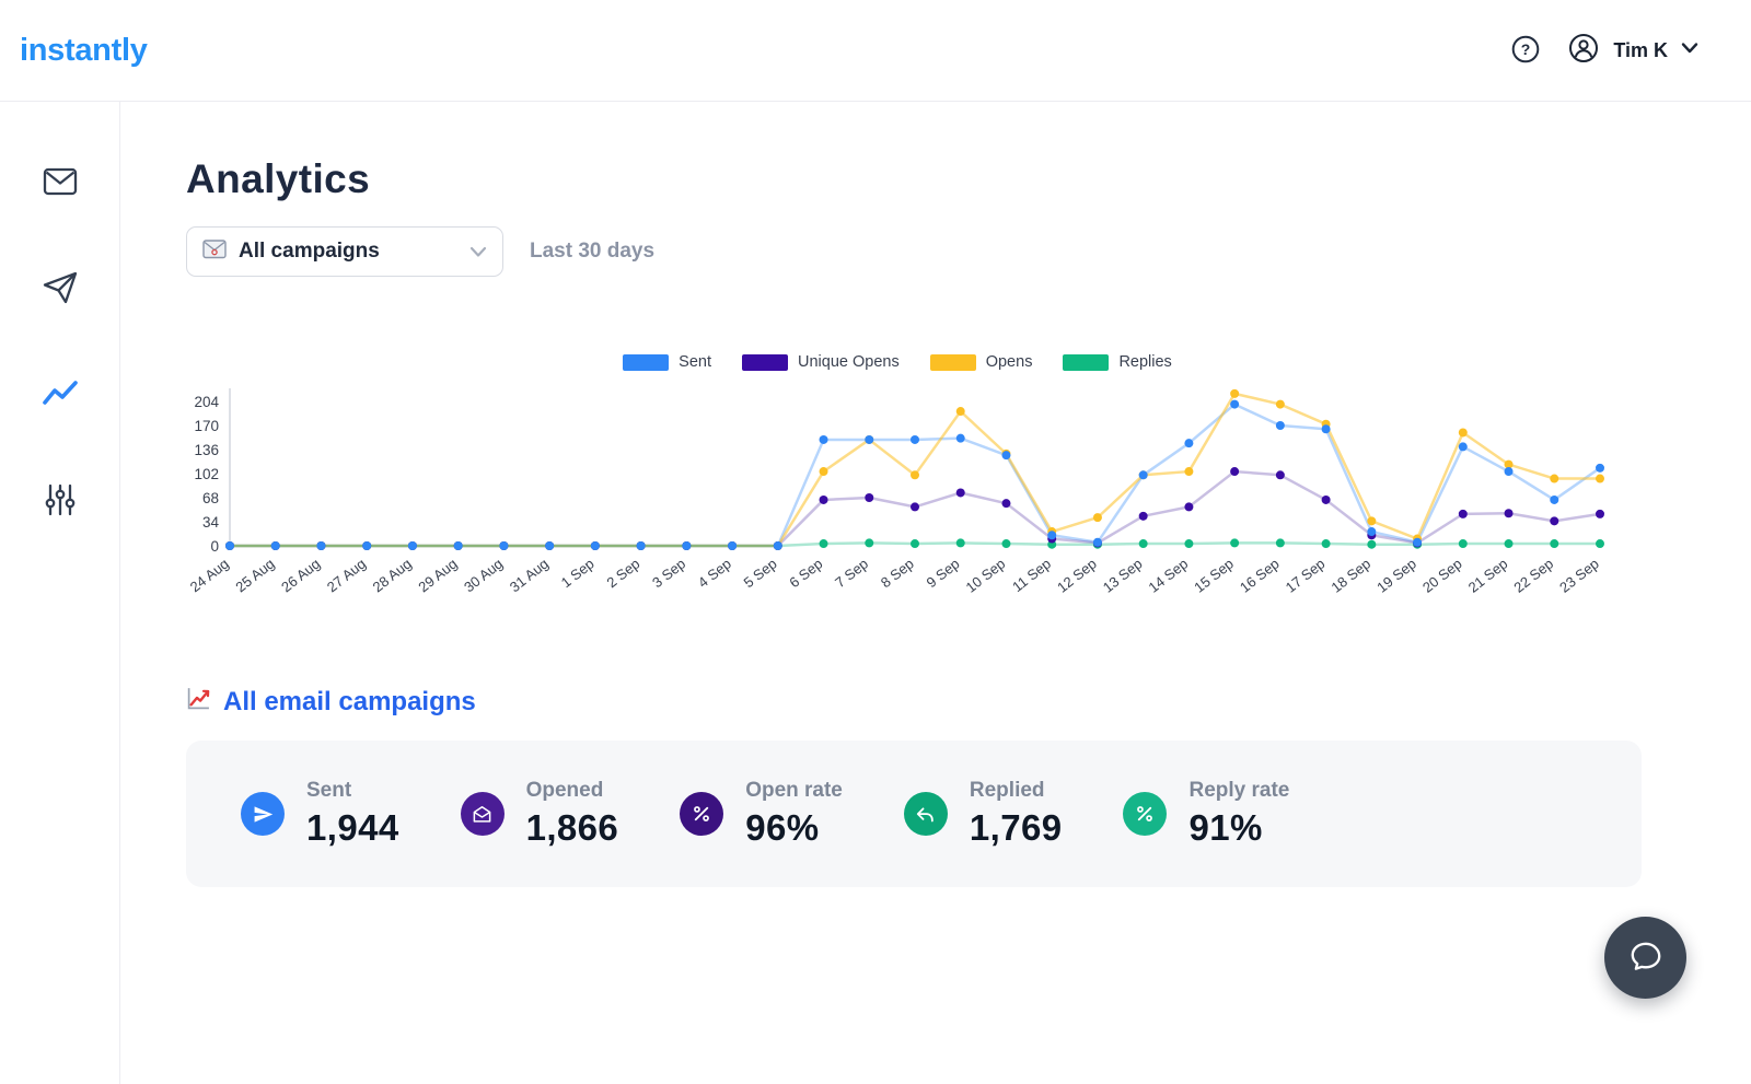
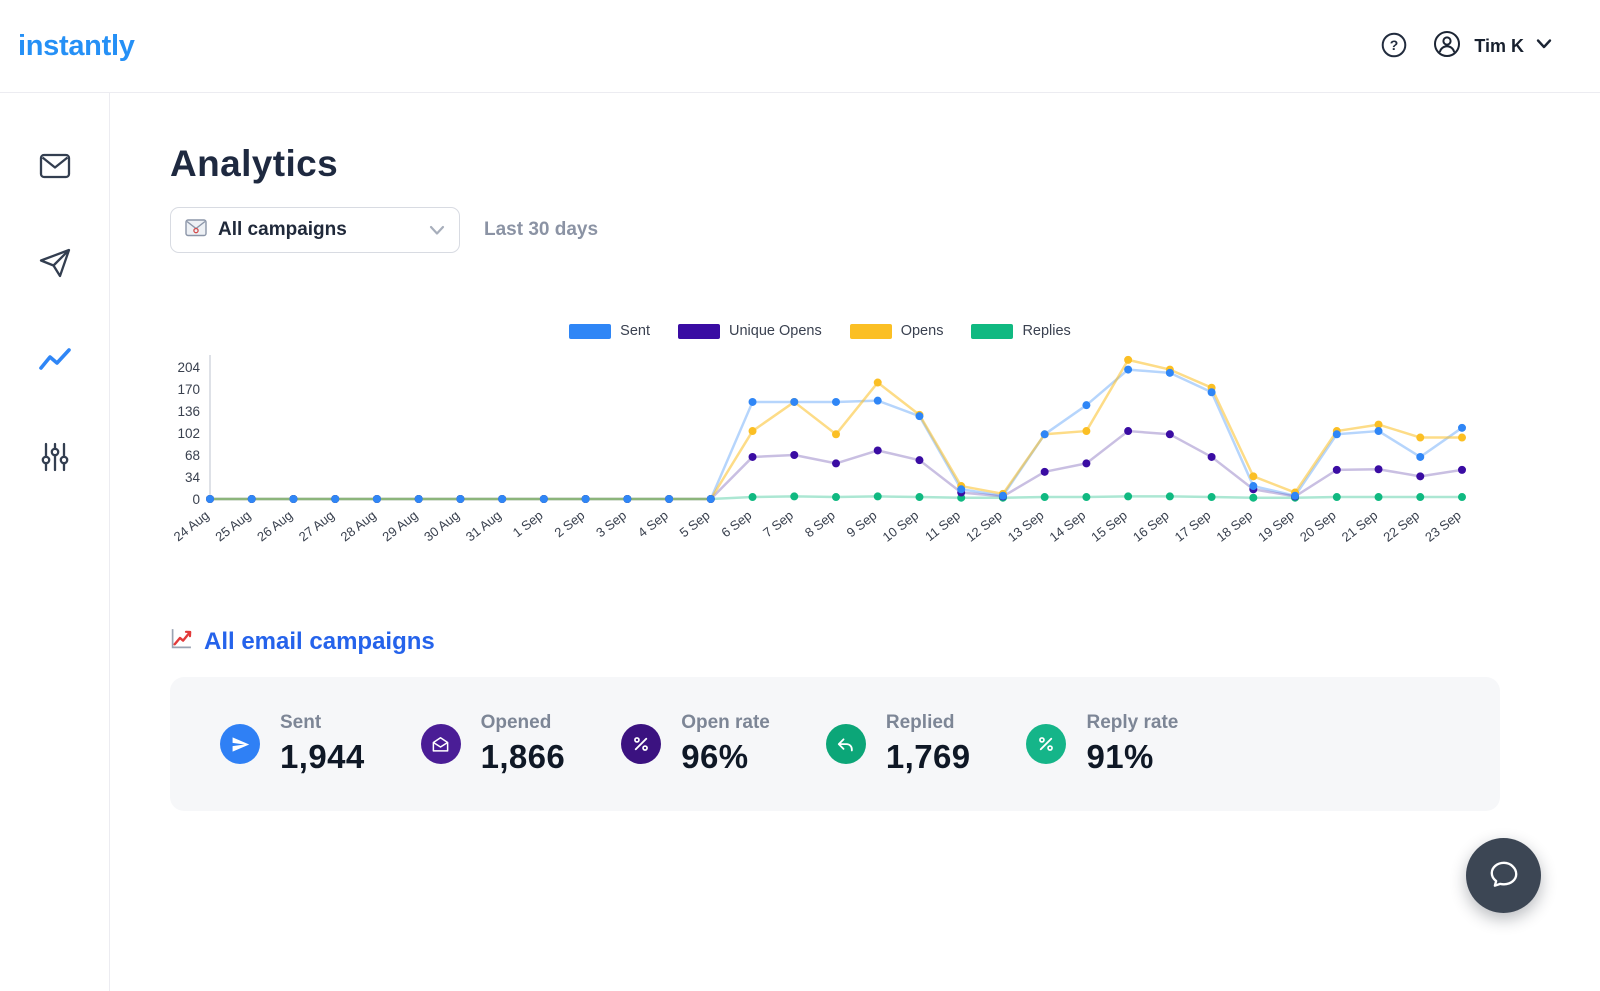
Opens/9 Sep: 190 -> 180
Opens/12 Sep: 40 -> 10
Sent/16 Sep: 170 -> 200
Sent/20 Sep: 140 -> 100
Opens/20 Sep: 160 -> 100
